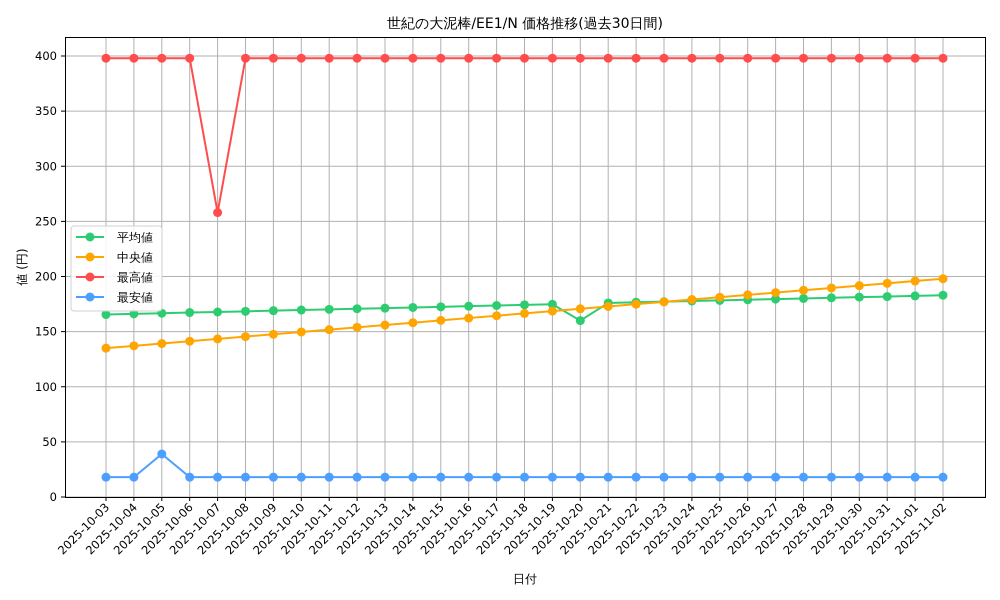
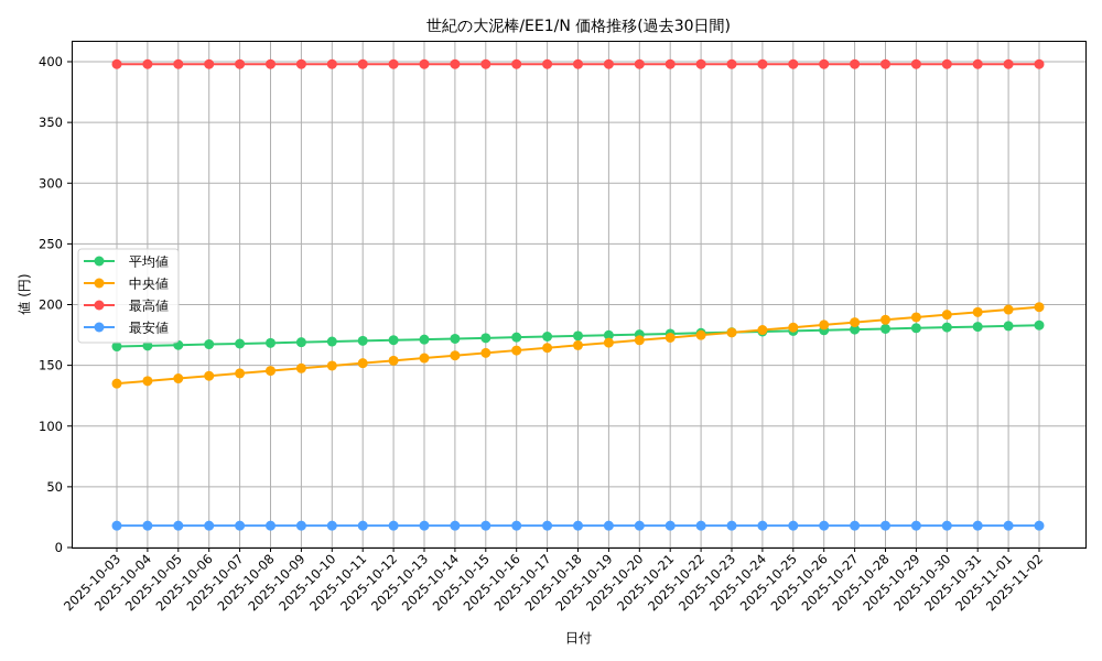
最安値/2025-10-05: 39 -> 18
最高値/2025-10-07: 258 -> 398
平均値/2025-10-20: 160 -> 175
